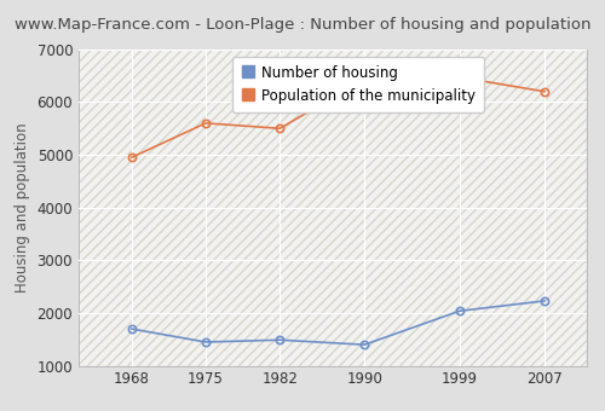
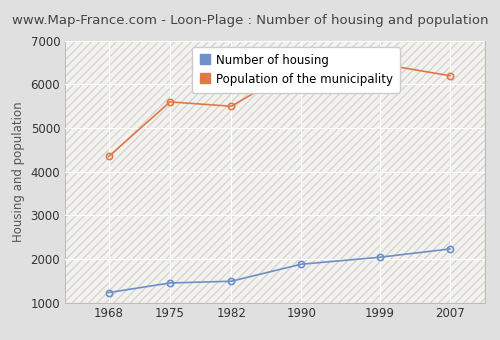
Number of housing/1968: 1700 -> 1230
Population of the municipality/1968: 4950 -> 4350
Number of housing/1990: 1400 -> 1880
